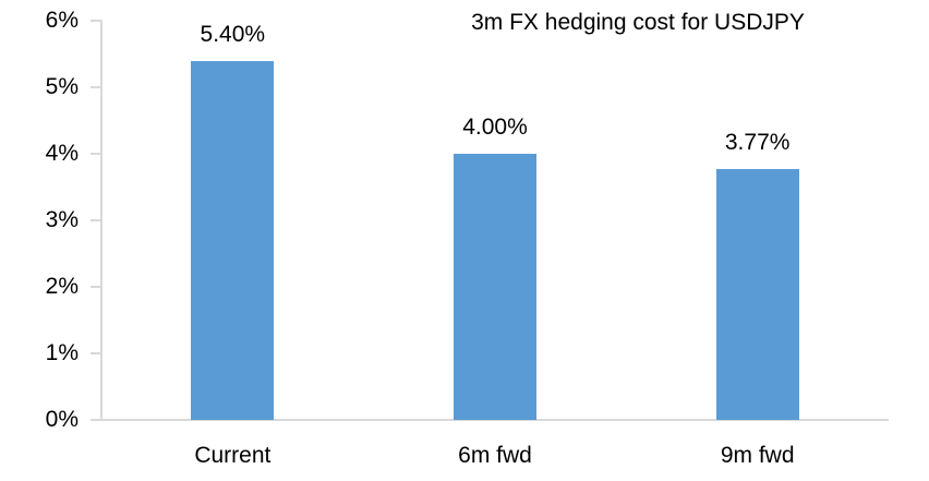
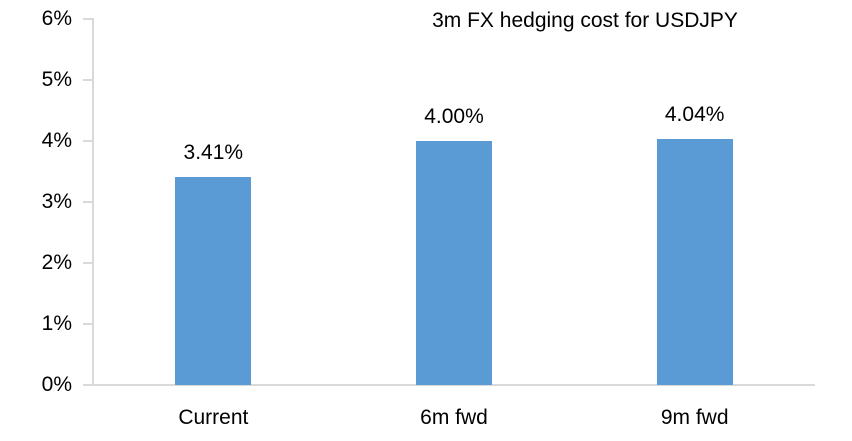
Current: 5.40% -> 3.41%
9m fwd: 3.77% -> 4.04%
